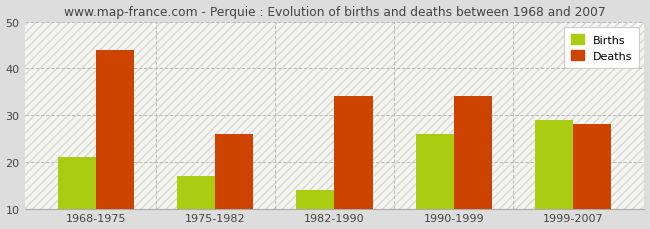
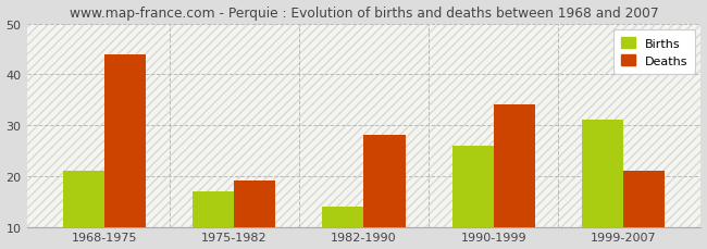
Deaths/1975-1982: 26 -> 19
Deaths/1982-1990: 34 -> 28
Births/1999-2007: 29 -> 31
Deaths/1999-2007: 28 -> 21
